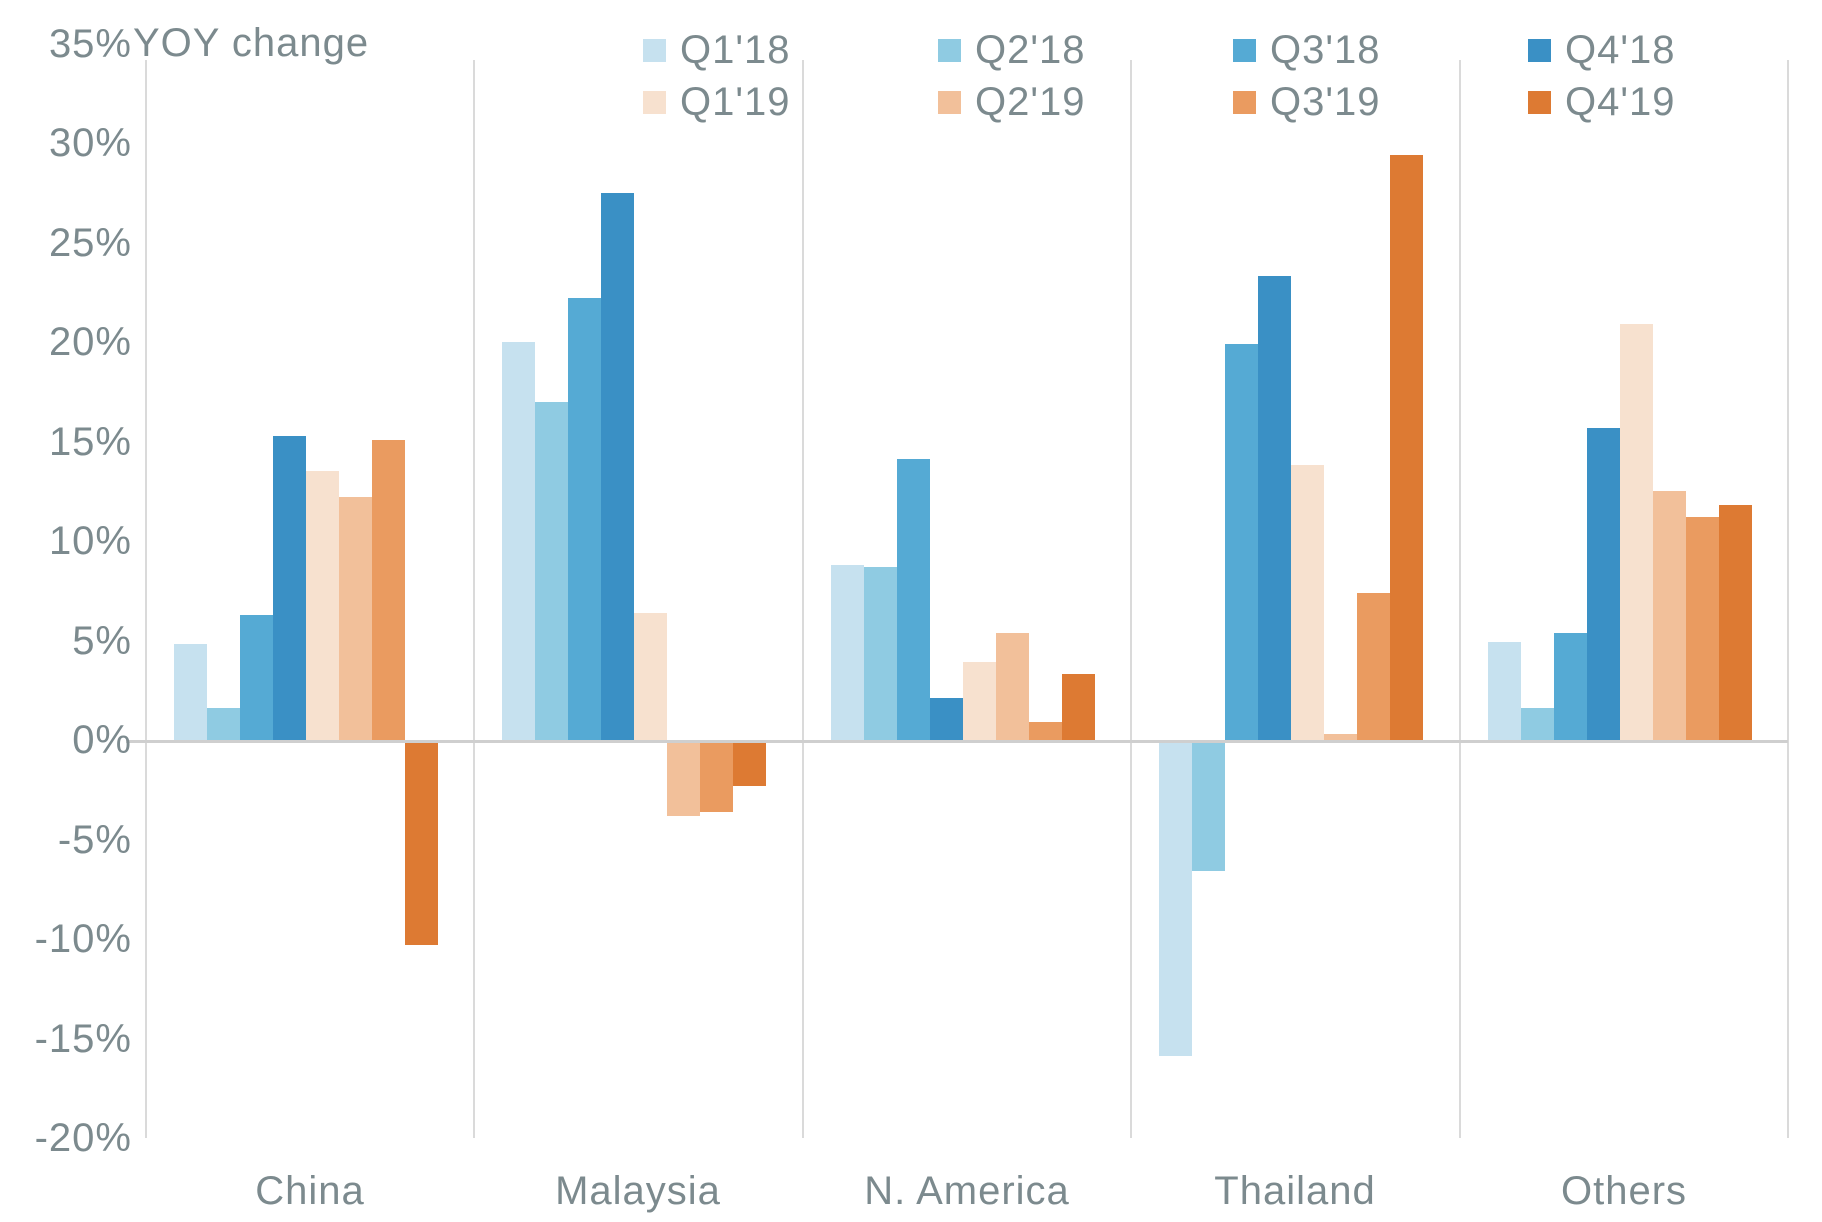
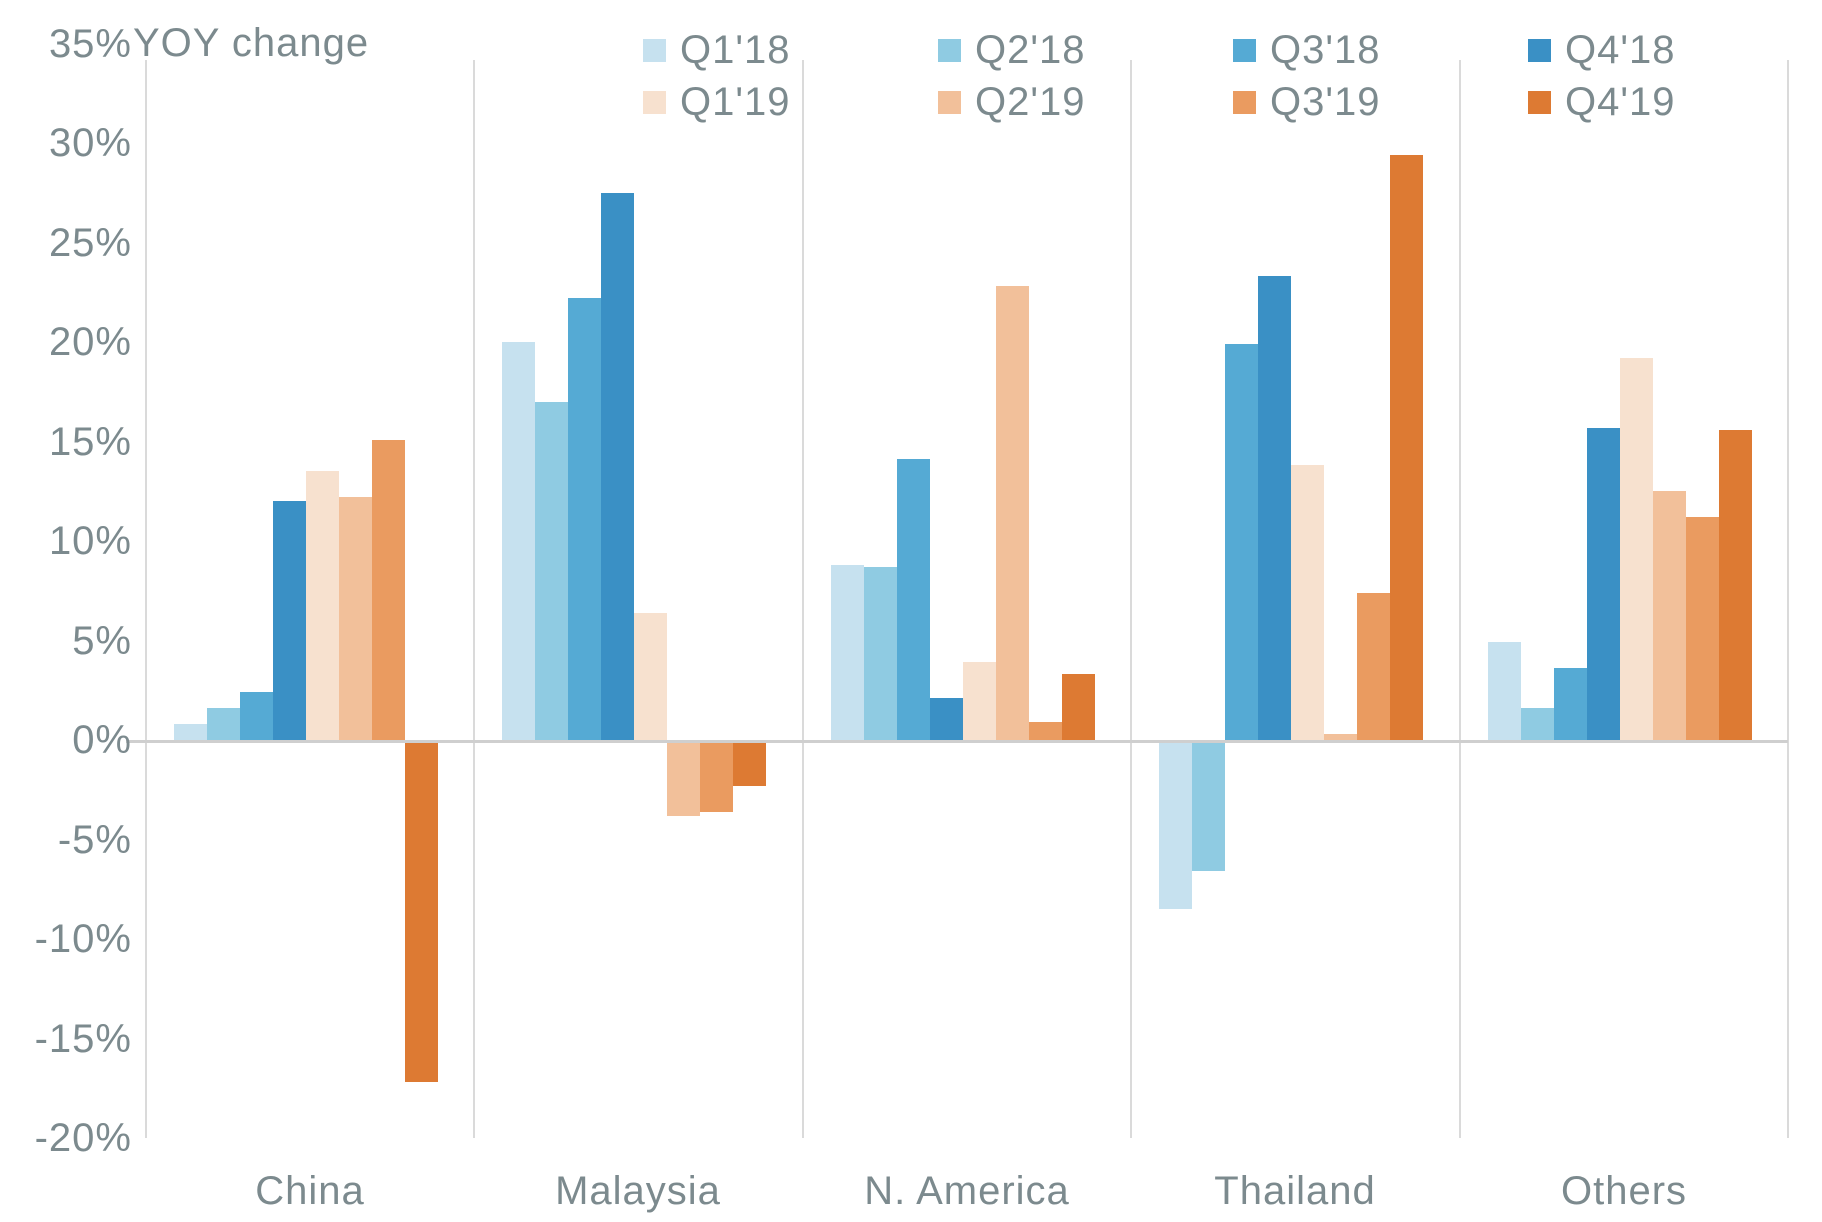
Q1'18/China: 4.8% -> 0.8%
Q3'18/China: 6.3% -> 2.4%
Q4'18/China: 15.3% -> 12.0%
Q4'19/China: -10.3% -> -17.2%
Q2'19/N. America: 5.4% -> 22.8%
Q1'18/Thailand: -15.9% -> -8.5%
Q3'18/Others: 5.4% -> 3.6%
Q1'19/Others: 20.9% -> 19.2%
Q4'19/Others: 11.8% -> 15.6%
